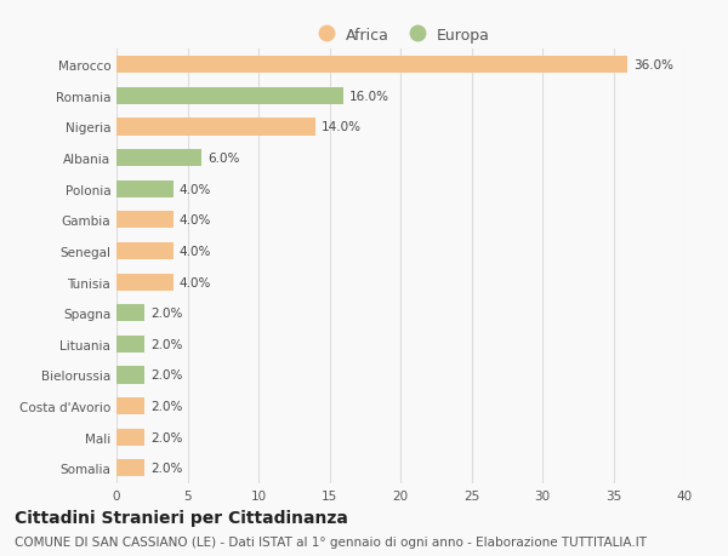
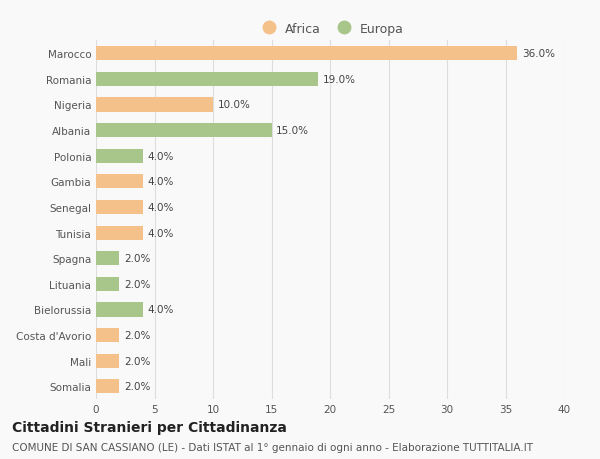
Romania: 16.0% -> 19.0%
Nigeria: 14.0% -> 10.0%
Albania: 6.0% -> 15.0%
Bielorussia: 2.0% -> 4.0%
